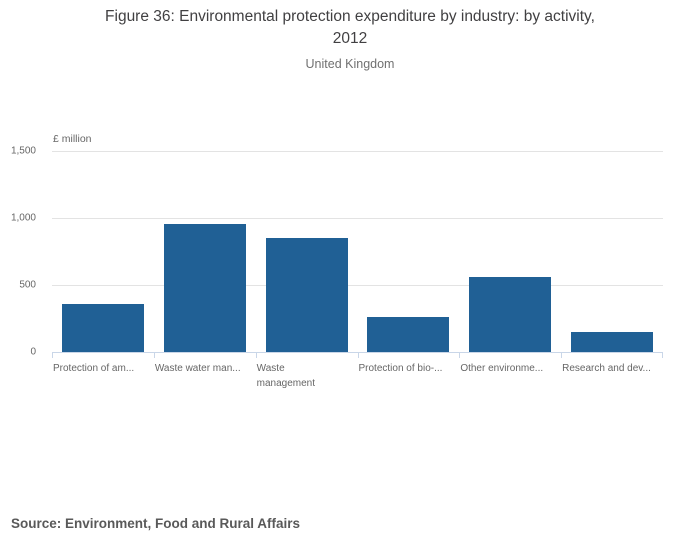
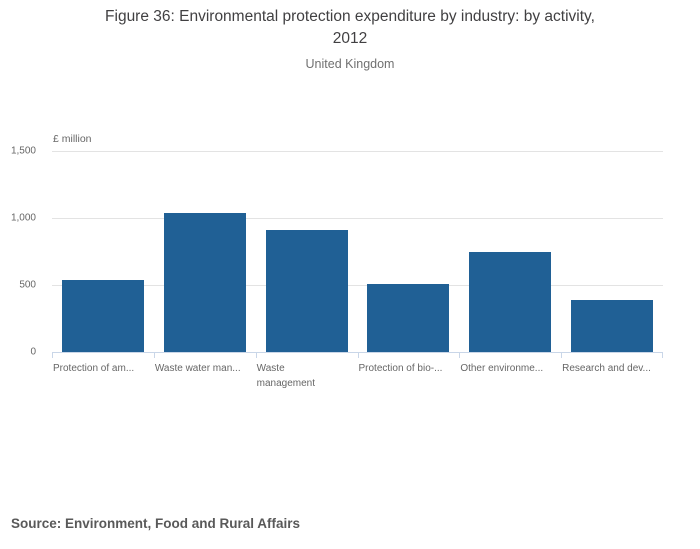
Protection of am...: 360 -> 540
Waste water man...: 960 -> 1040
Waste management: 850 -> 910
Protection of bio-...: 260 -> 510
Other environme...: 560 -> 750
Research and dev...: 150 -> 390
